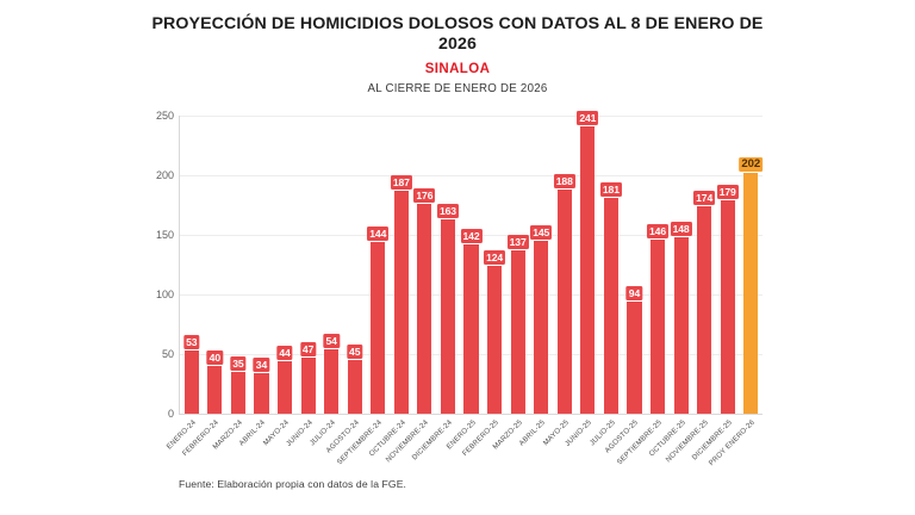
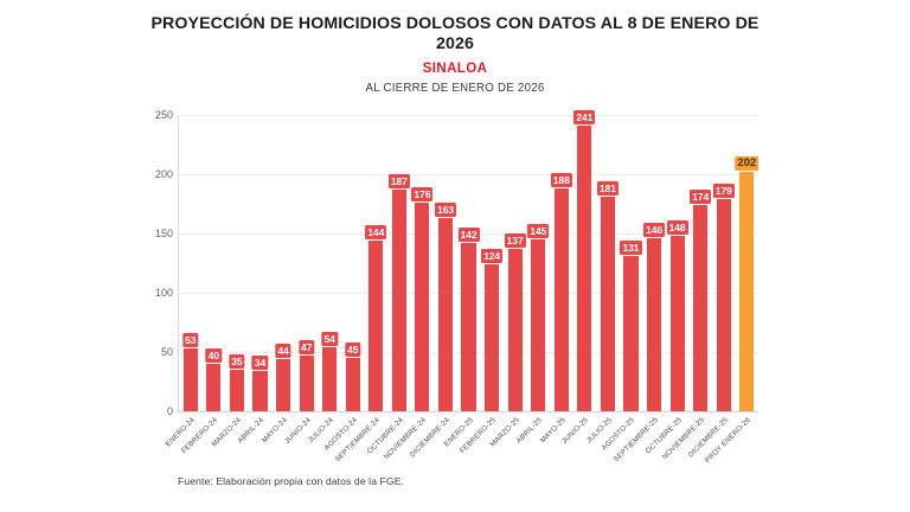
AGOSTO-25: 94 -> 131
